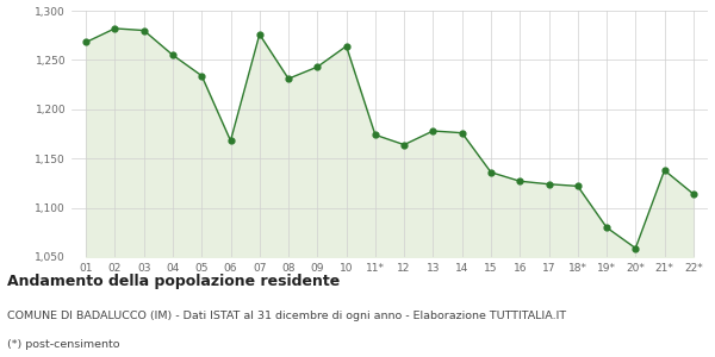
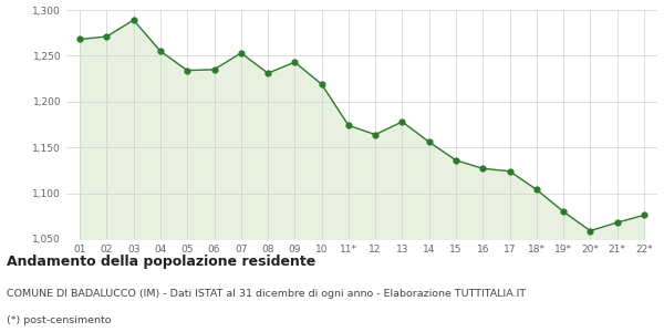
02: 1,282 -> 1,271
03: 1,280 -> 1,289
06: 1,168 -> 1,235
07: 1,276 -> 1,253
10: 1,264 -> 1,219
14: 1,176 -> 1,156
18*: 1,122 -> 1,104
21*: 1,138 -> 1,068
22*: 1,114 -> 1,076
